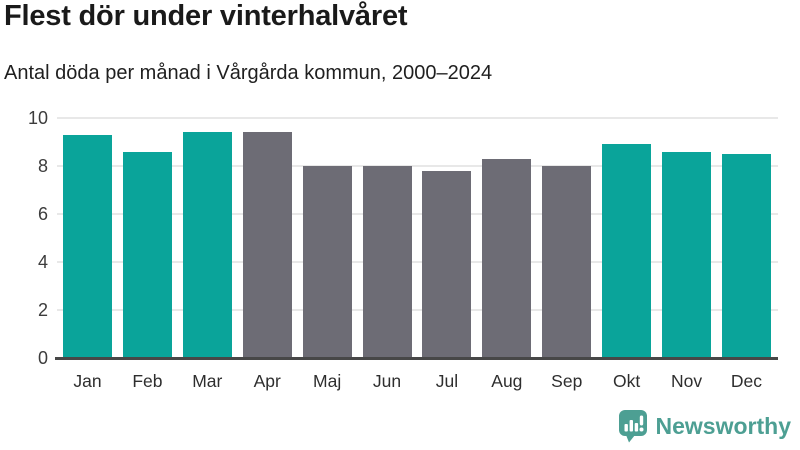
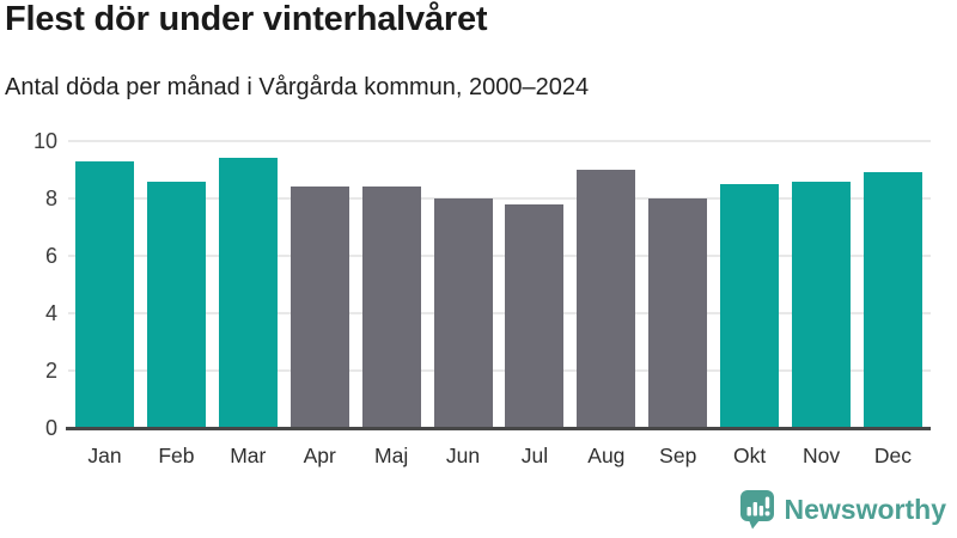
Apr: 9.4 -> 8.4
Maj: 8.0 -> 8.4
Aug: 8.3 -> 9.0
Okt: 8.9 -> 8.5
Dec: 8.5 -> 8.9
